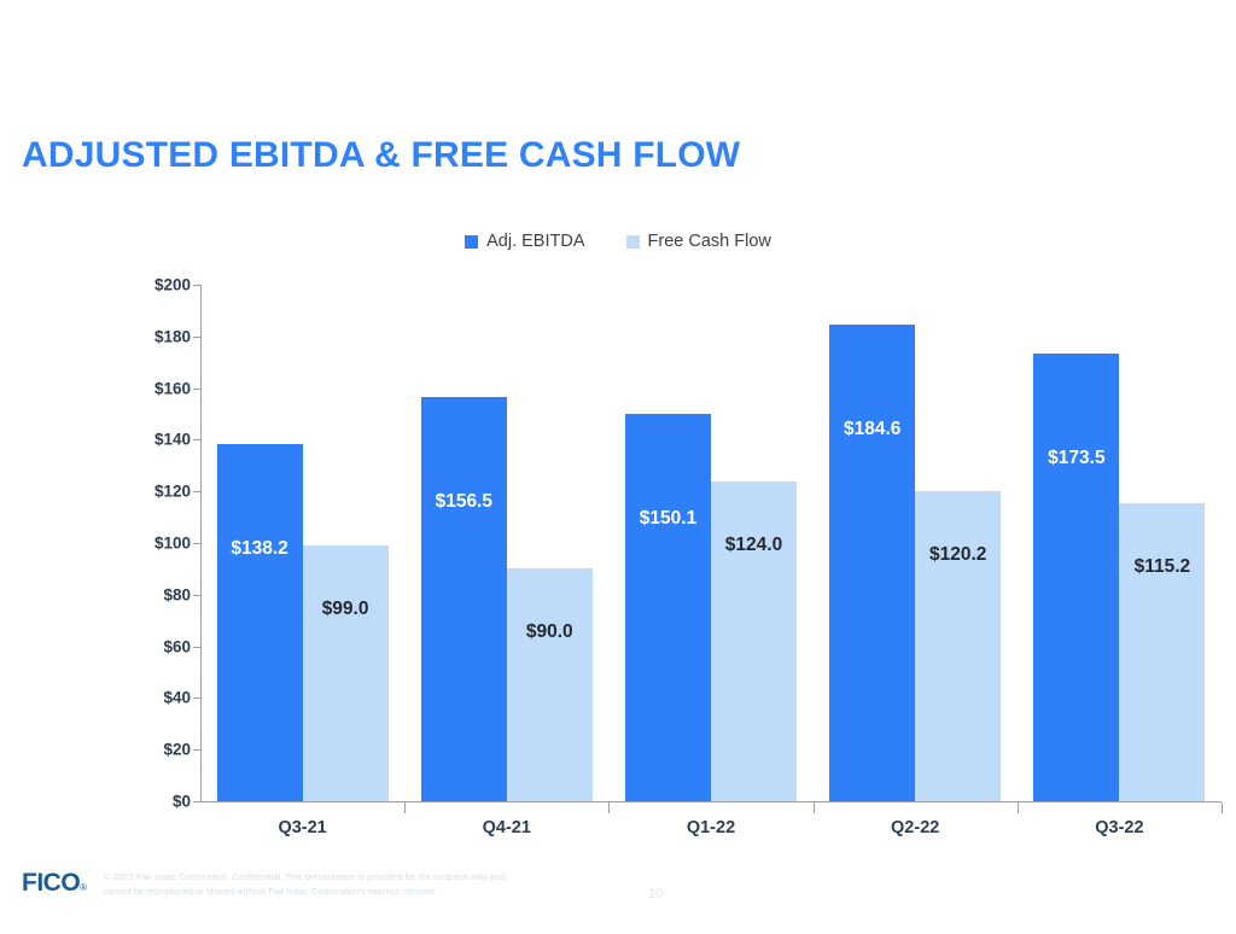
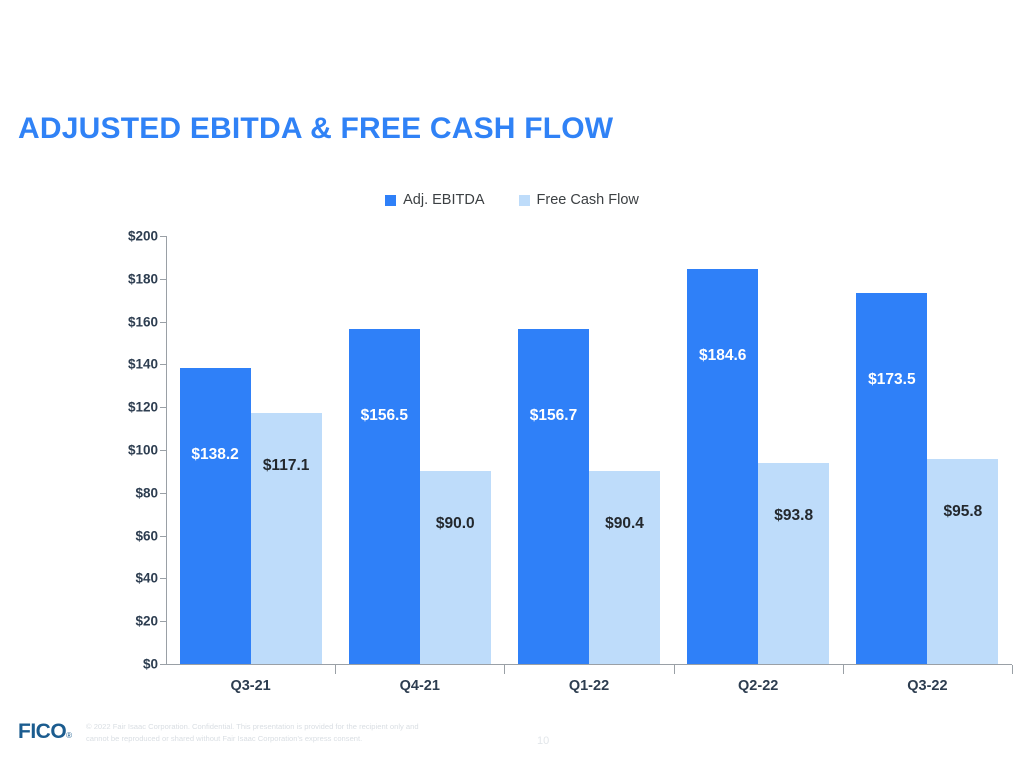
Free Cash Flow/Q3-21: $99.0 -> $117.1
Adj. EBITDA/Q1-22: $150.1 -> $156.7
Free Cash Flow/Q1-22: $124.0 -> $90.4
Free Cash Flow/Q2-22: $120.2 -> $93.8
Free Cash Flow/Q3-22: $115.2 -> $95.8
